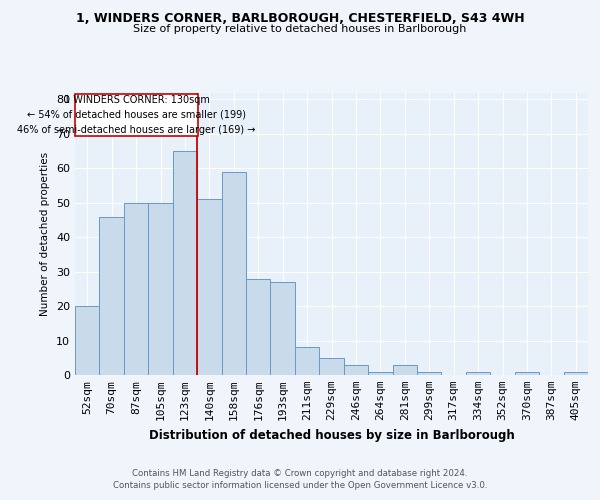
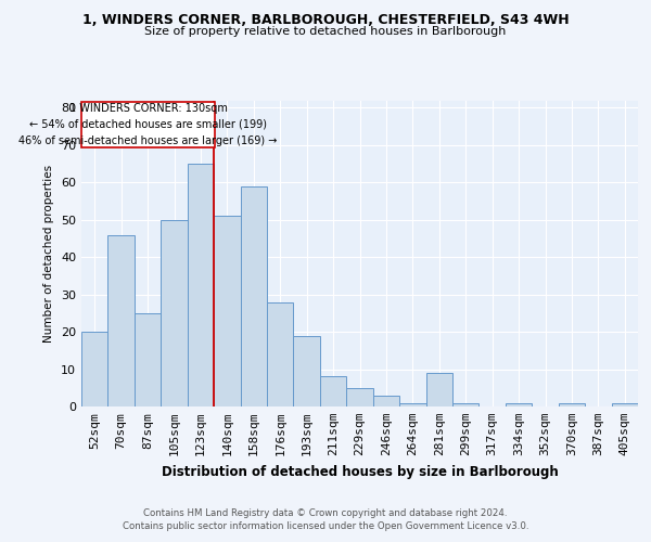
87sqm: 50 -> 25
193sqm: 27 -> 19
281sqm: 3 -> 9
